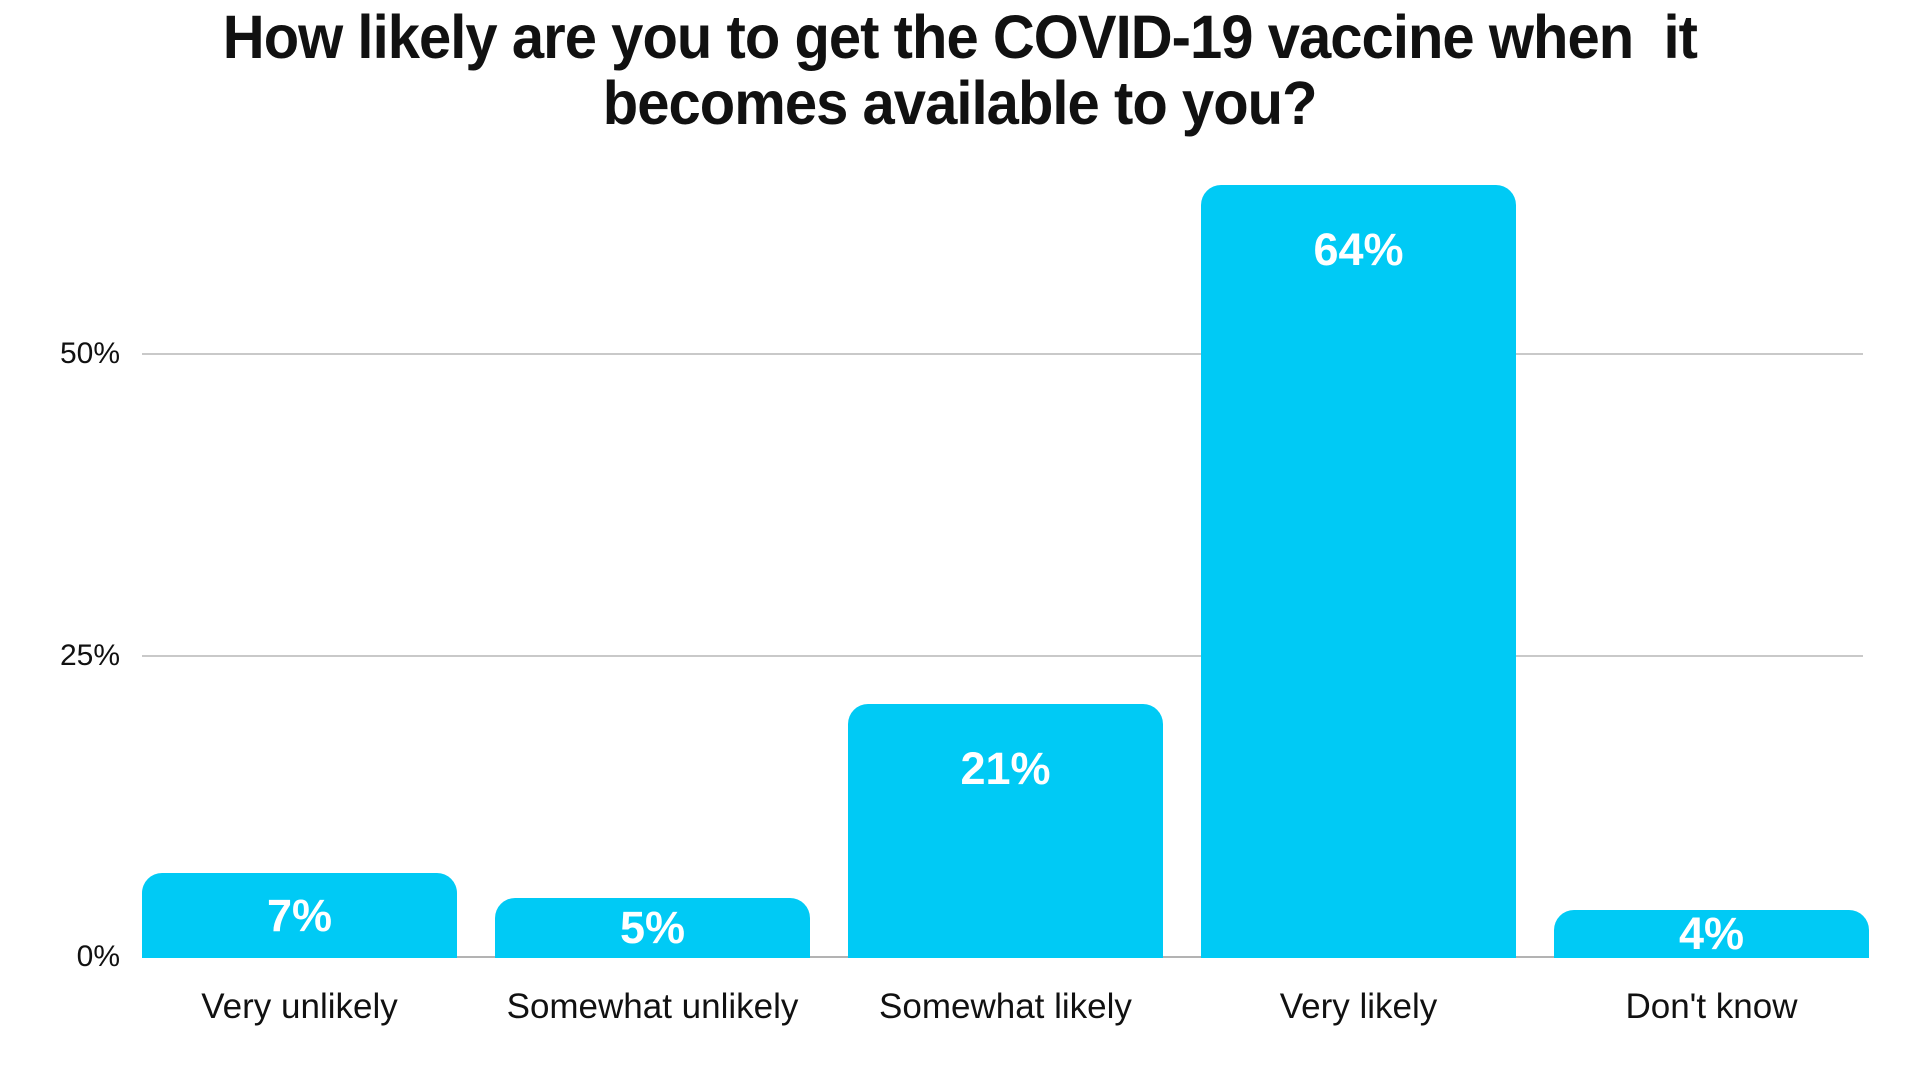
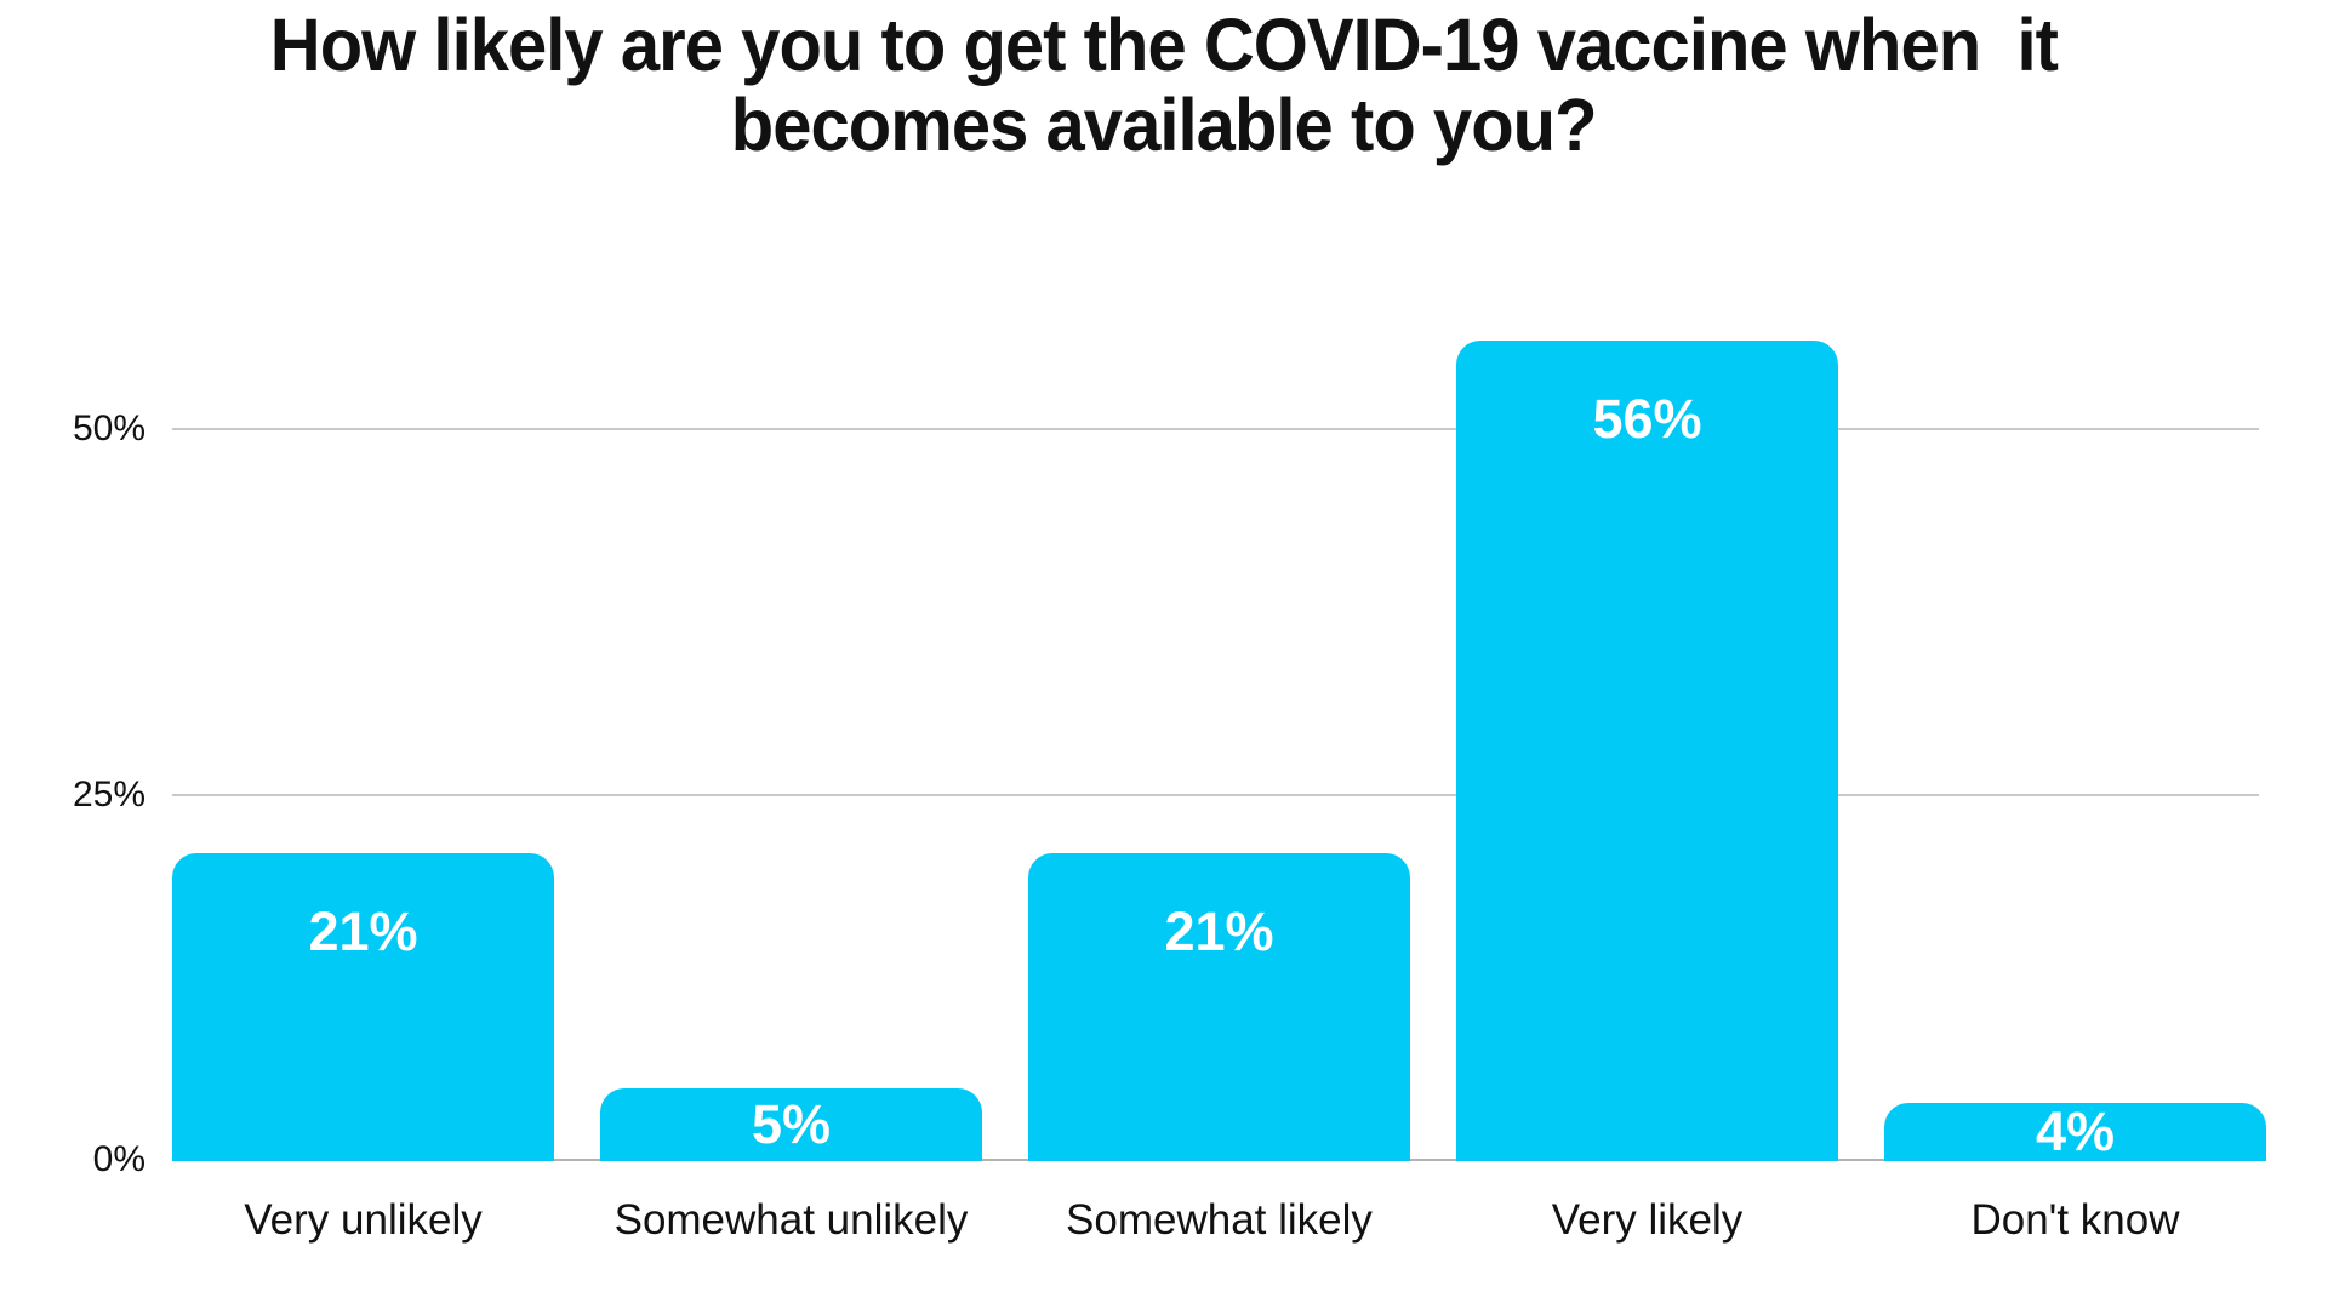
Very unlikely: 7% -> 21%
Very likely: 64% -> 56%
